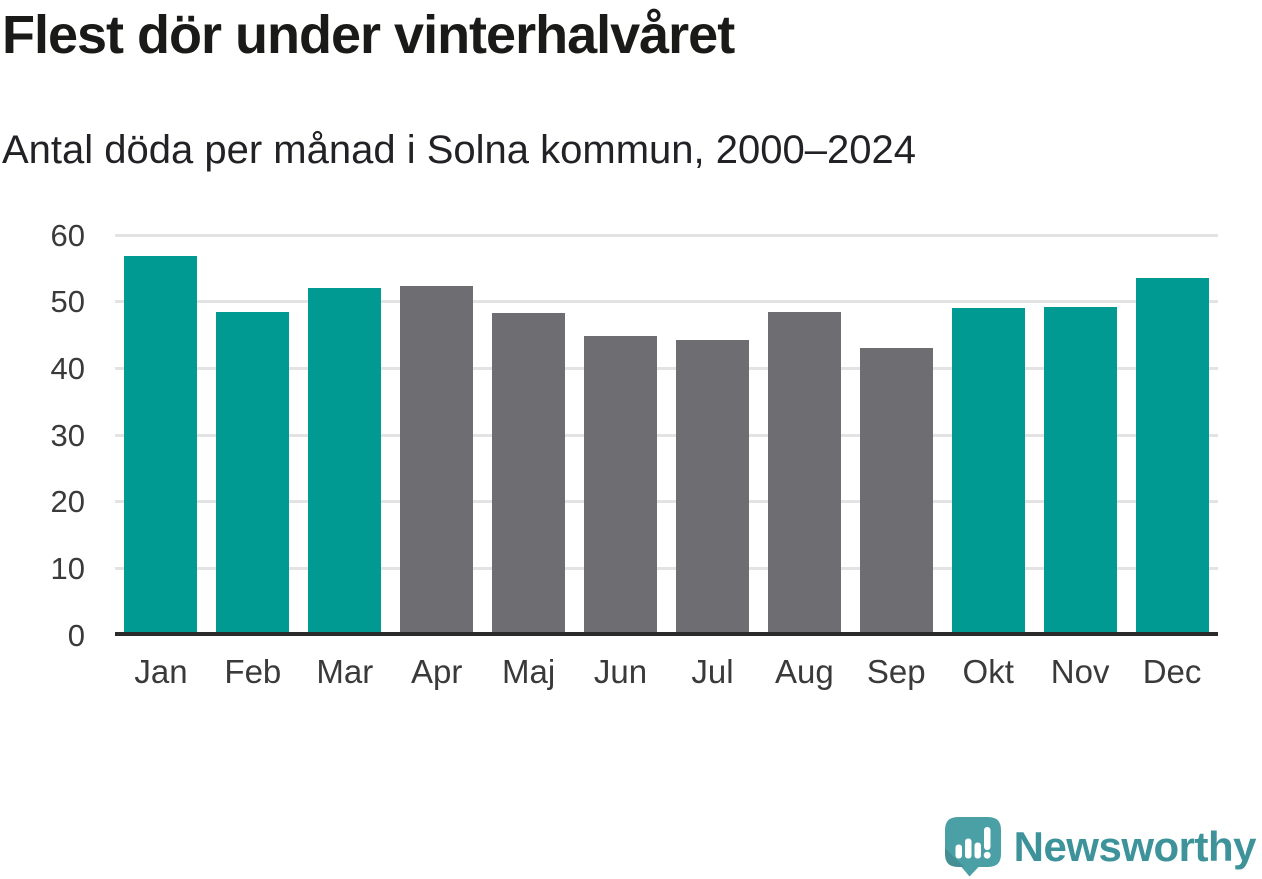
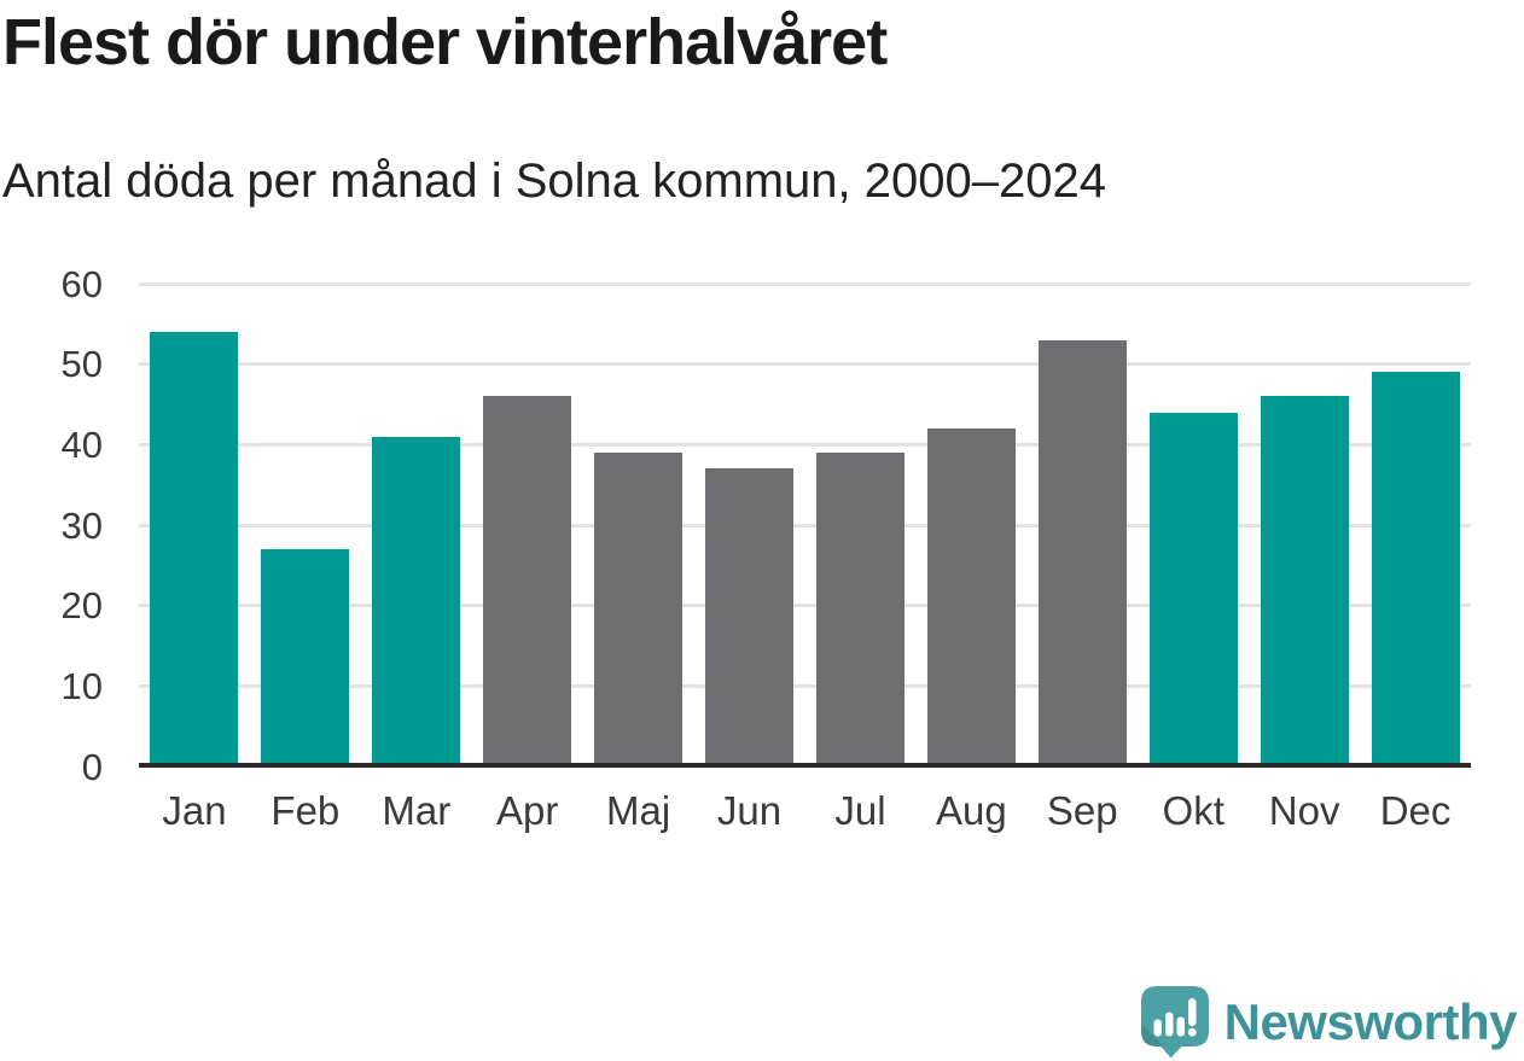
Jan: 57 -> 54
Feb: 48 -> 27
Mar: 52 -> 41
Apr: 52 -> 46
Maj: 48 -> 39
Jun: 45 -> 37
Jul: 44 -> 39
Aug: 48 -> 42
Sep: 43 -> 53
Okt: 49 -> 44
Nov: 49 -> 46
Dec: 54 -> 49
